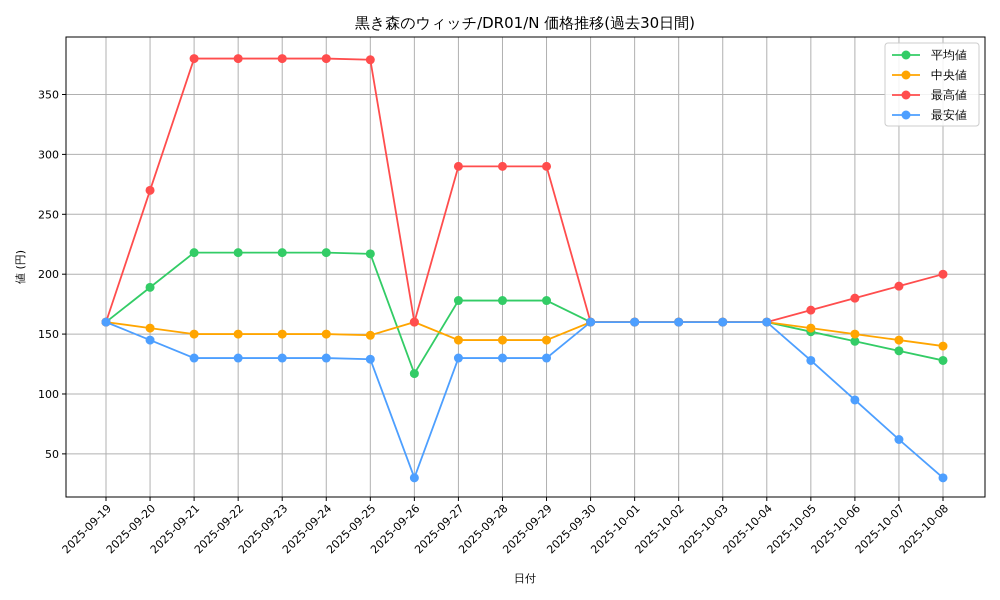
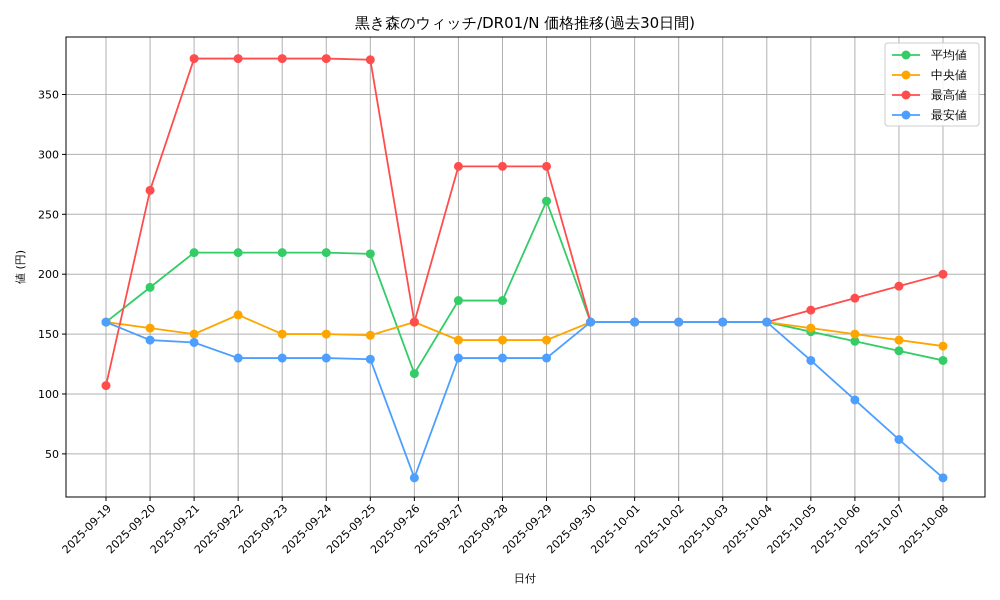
最高値/2025-09-19: 160 -> 107
最安値/2025-09-21: 130 -> 143
中央値/2025-09-22: 150 -> 166
平均値/2025-09-29: 178 -> 261
